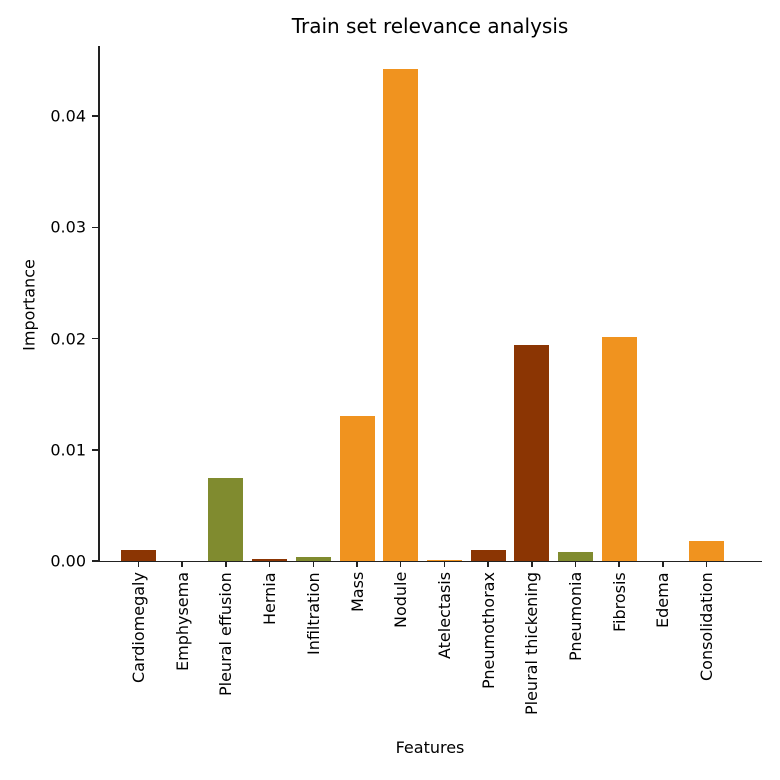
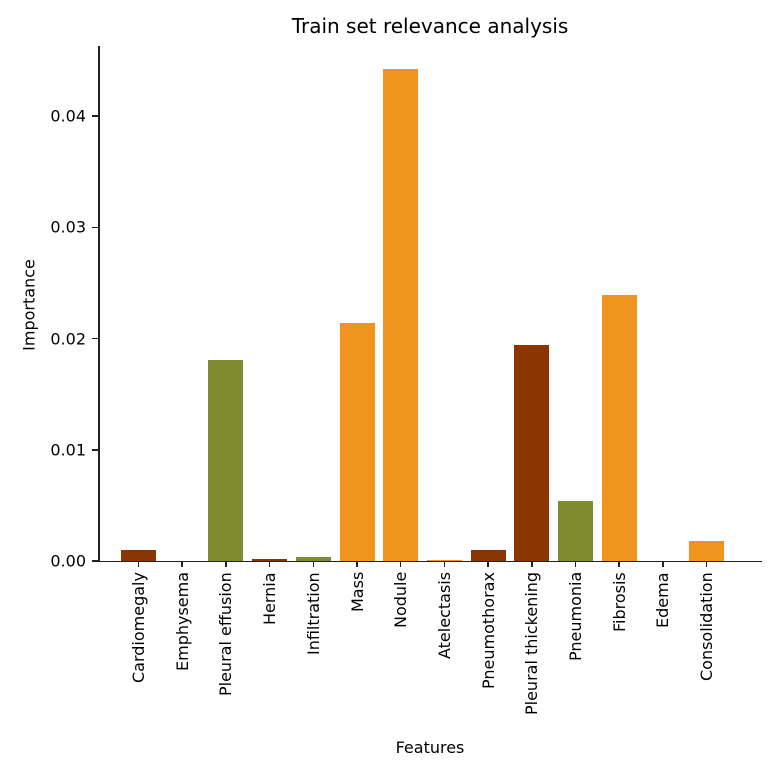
Pleural effusion: 0.0075 -> 0.0181
Mass: 0.0130 -> 0.0214
Pneumonia: 0.0008 -> 0.0054
Fibrosis: 0.0201 -> 0.0239
